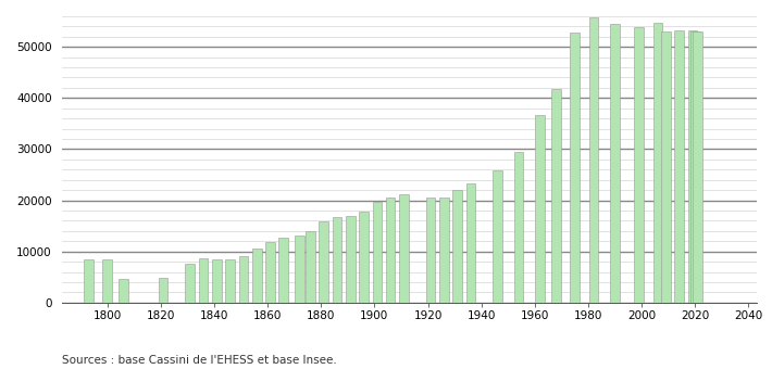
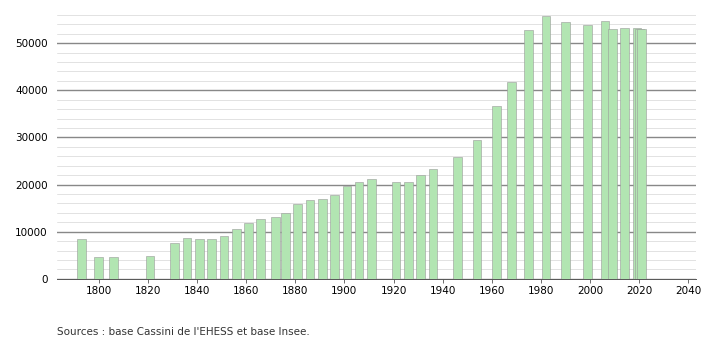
1800: 8500 -> 4700
